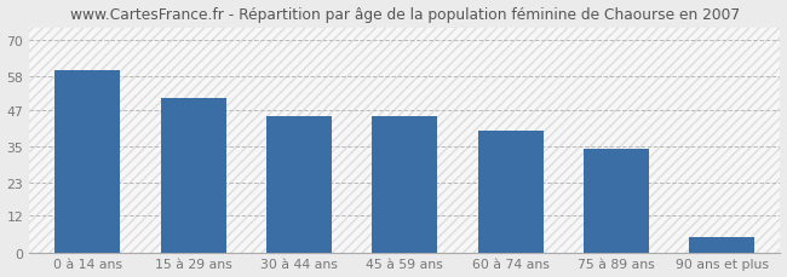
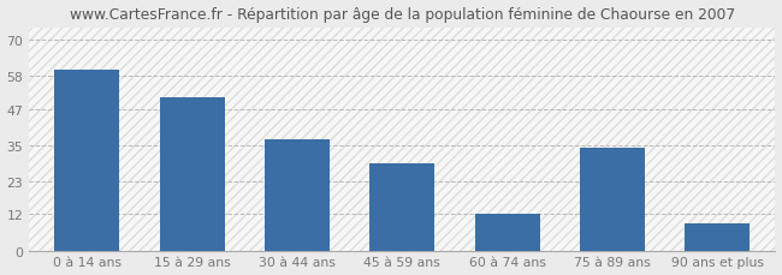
30 à 44 ans: 45 -> 37
45 à 59 ans: 45 -> 29
60 à 74 ans: 40 -> 12
90 ans et plus: 5 -> 9
